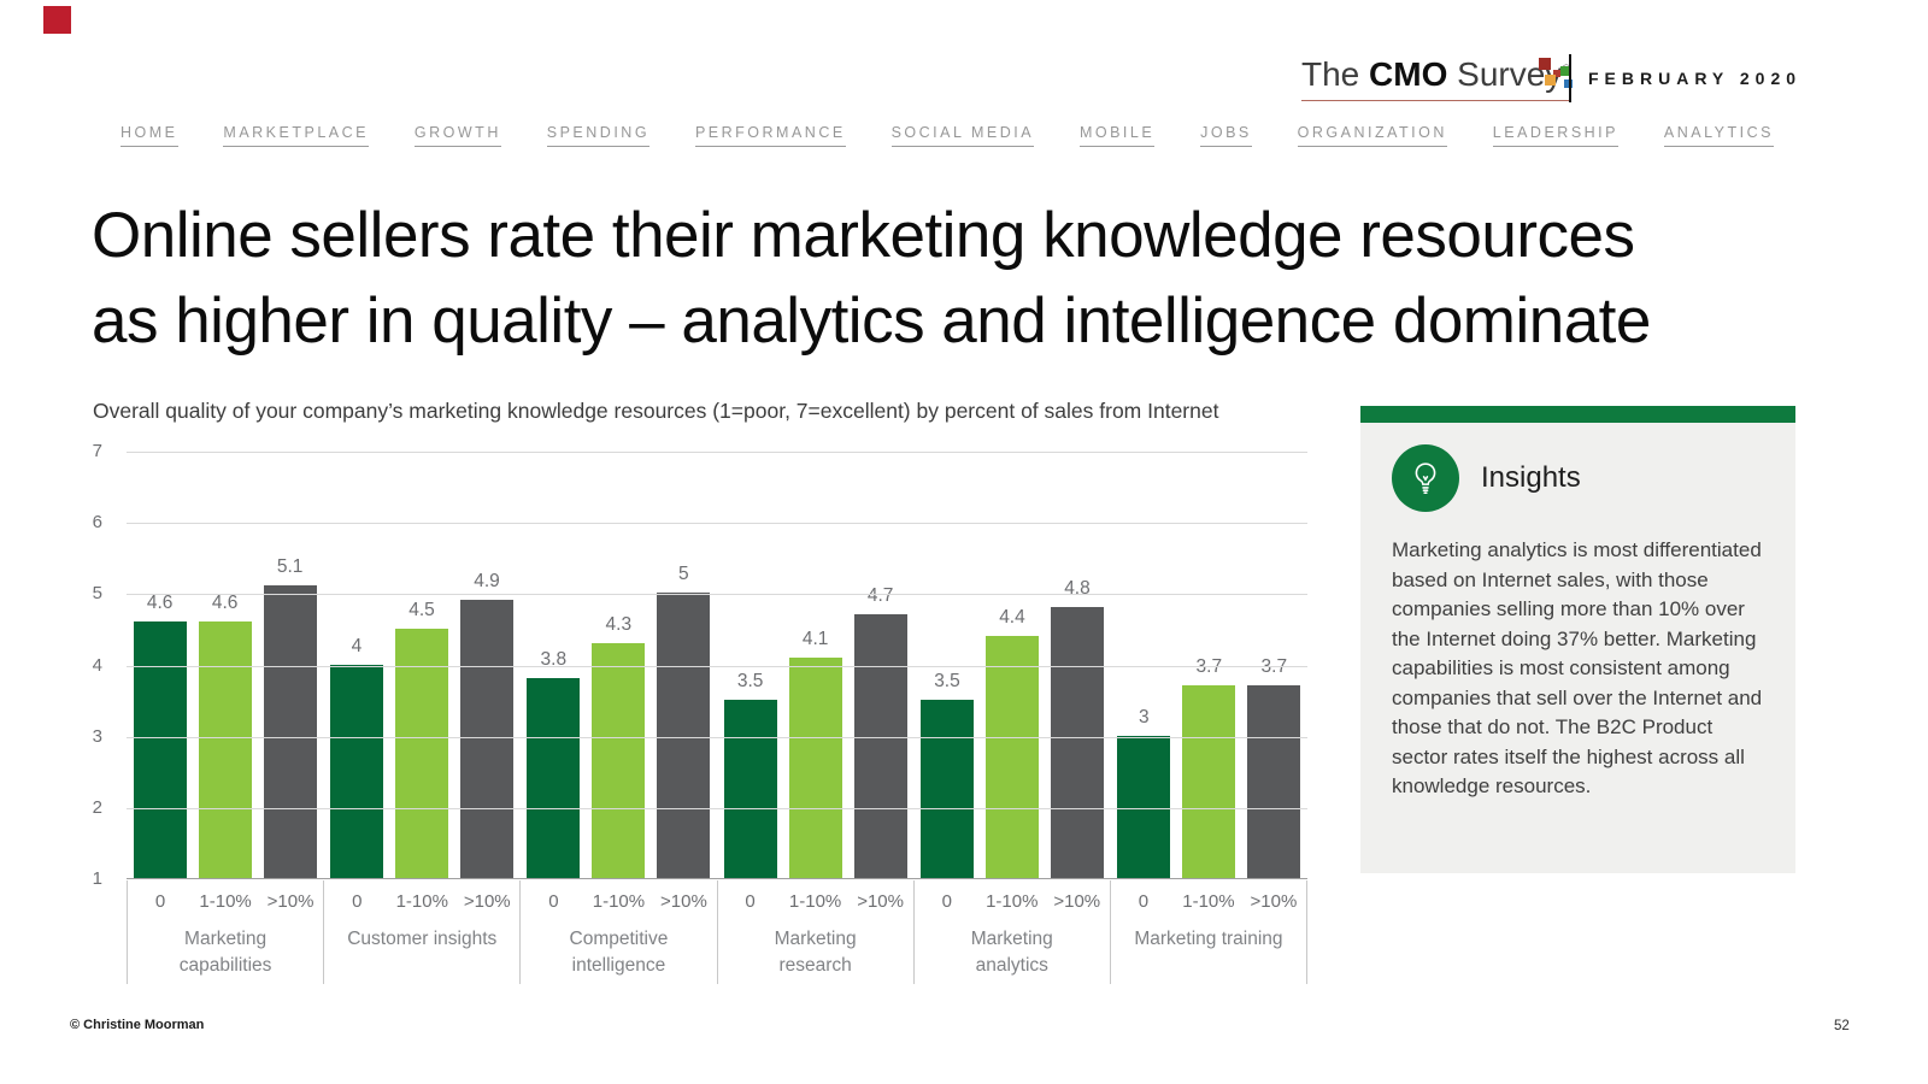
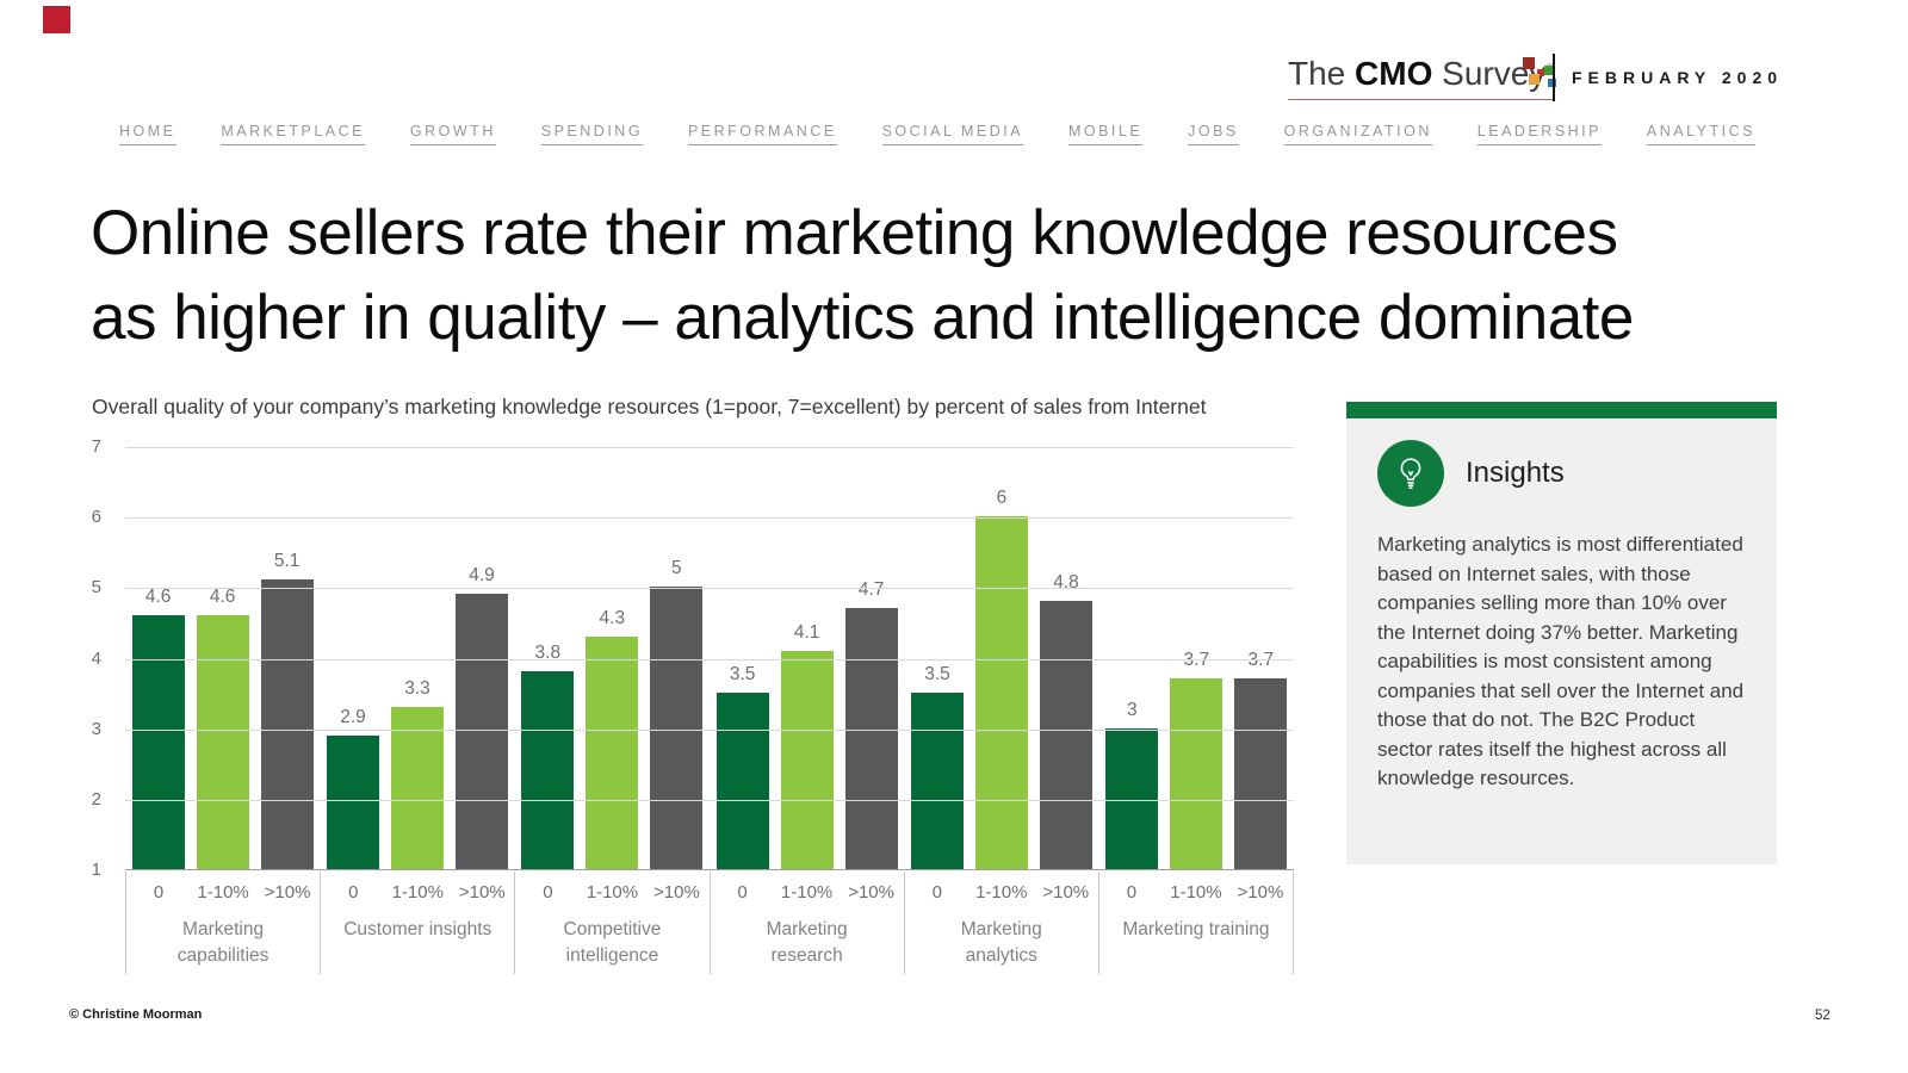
0/Customer insights: 4 -> 2.9
1-10%/Customer insights: 4.5 -> 3.3
1-10%/Marketing analytics: 4.4 -> 6
